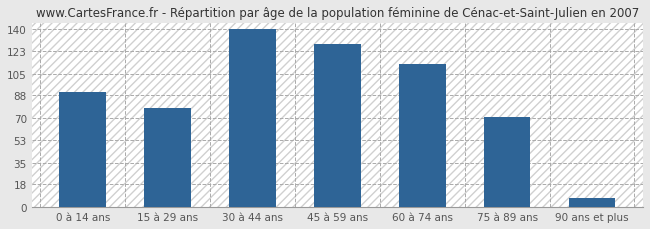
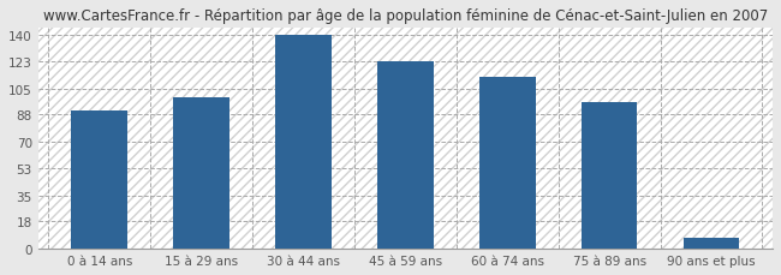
15 à 29 ans: 78 -> 99
45 à 59 ans: 128 -> 123
75 à 89 ans: 71 -> 96
